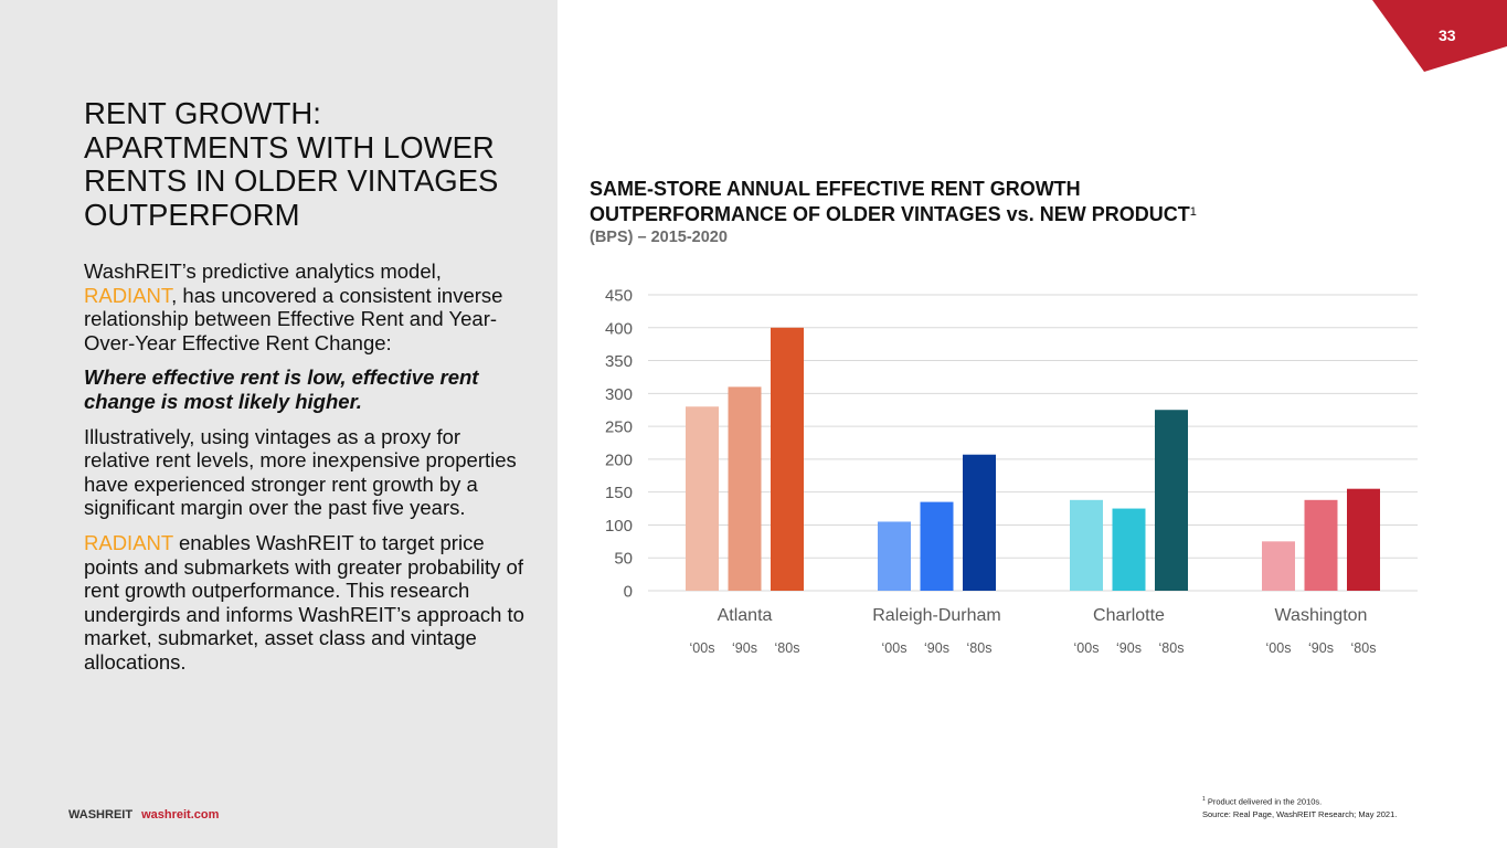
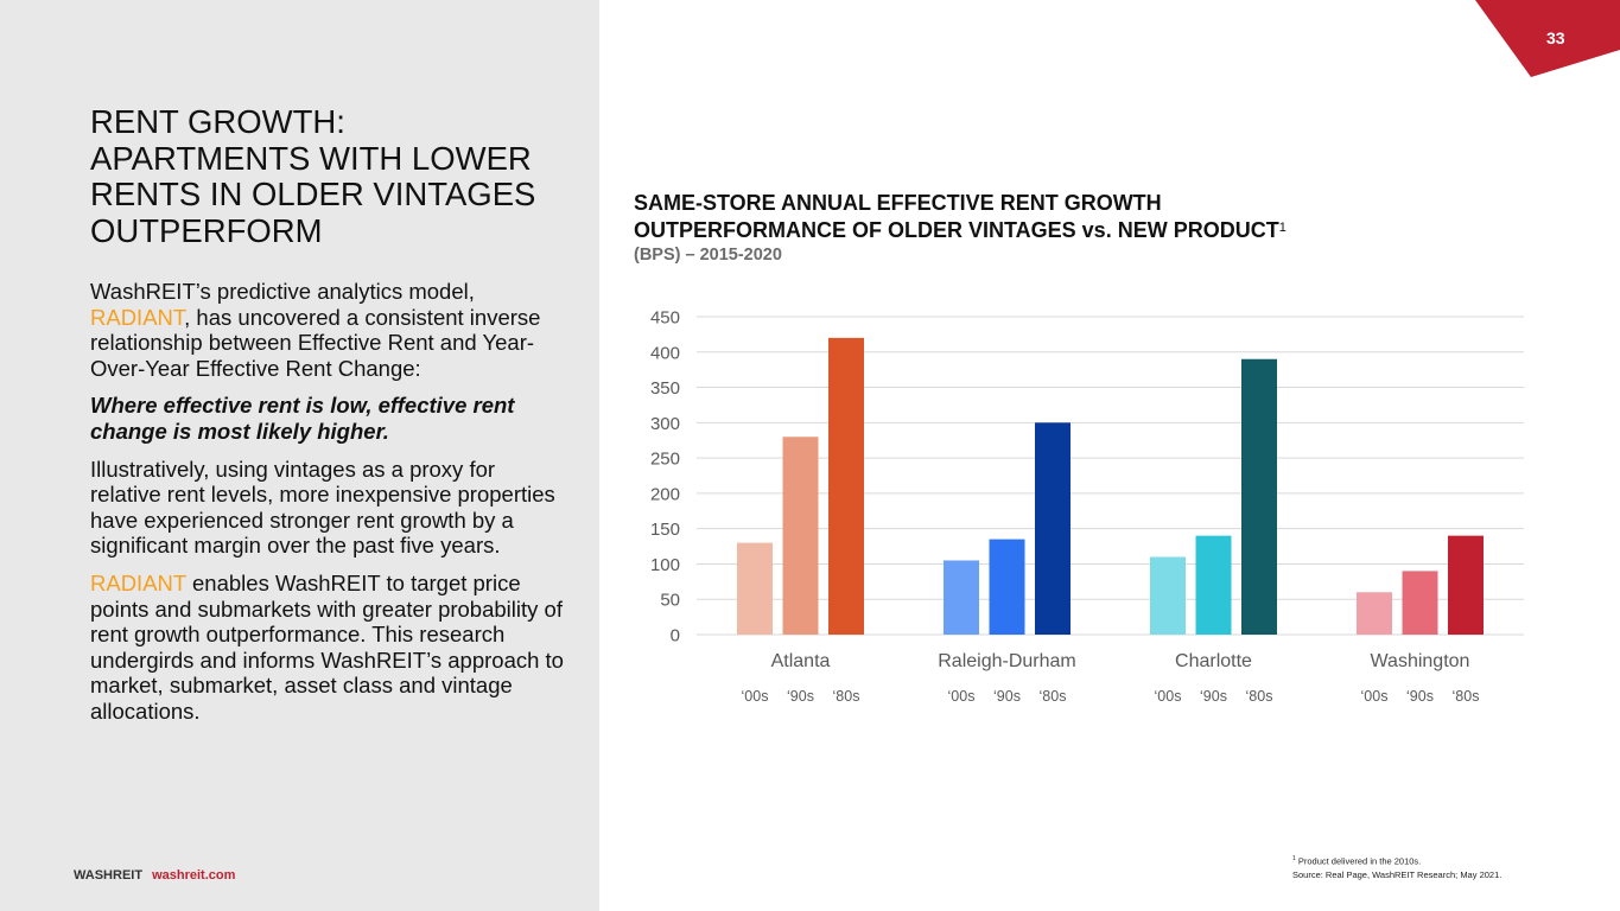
‘00s/Atlanta: 280 -> 130
‘90s/Atlanta: 310 -> 280
‘80s/Atlanta: 400 -> 420
‘80s/Raleigh-Durham: 210 -> 300
‘00s/Charlotte: 140 -> 110
‘90s/Charlotte: 120 -> 140
‘80s/Charlotte: 280 -> 390
‘00s/Washington: 80 -> 60
‘90s/Washington: 140 -> 90
‘80s/Washington: 160 -> 140
